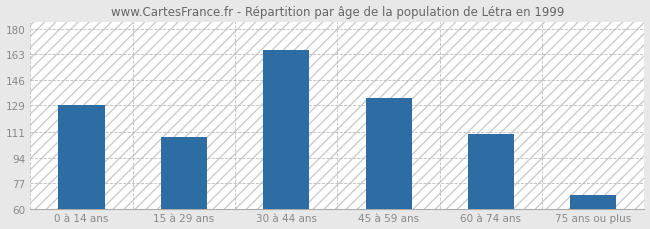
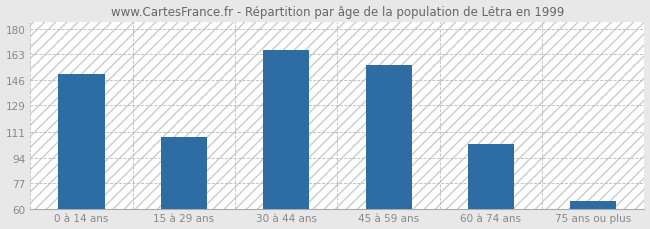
0 à 14 ans: 129 -> 150
45 à 59 ans: 134 -> 156
60 à 74 ans: 110 -> 103
75 ans ou plus: 69 -> 65
